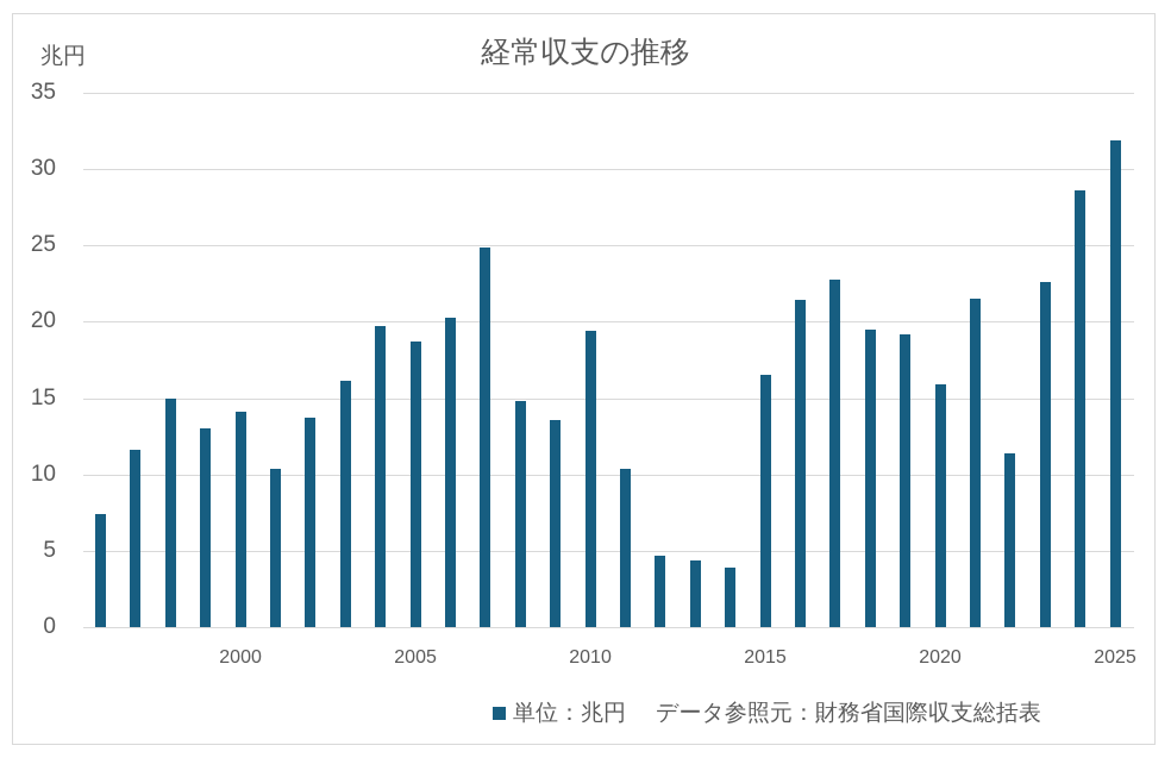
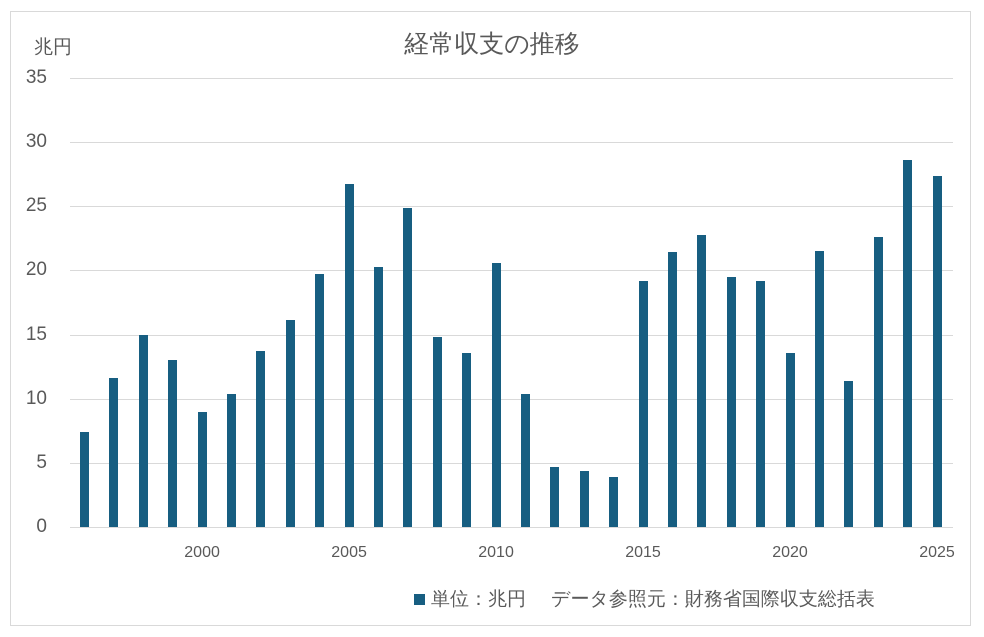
2000: 14.1 -> 9.0
2005: 18.7 -> 26.7
2010: 19.4 -> 20.6
2015: 16.5 -> 19.2
2020: 15.9 -> 13.6
2025: 31.9 -> 27.4
